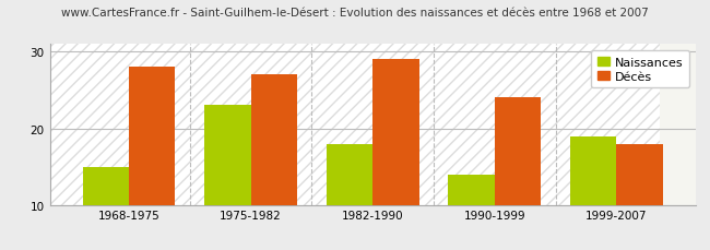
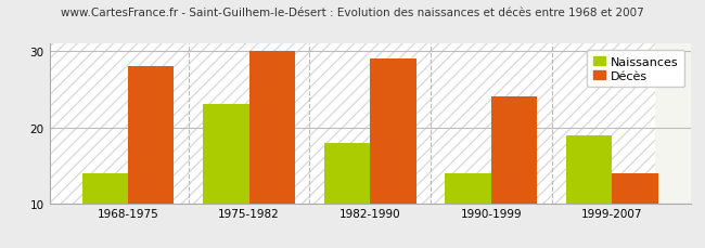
Naissances/1968-1975: 15 -> 14
Décès/1975-1982: 27 -> 30
Décès/1999-2007: 18 -> 14
